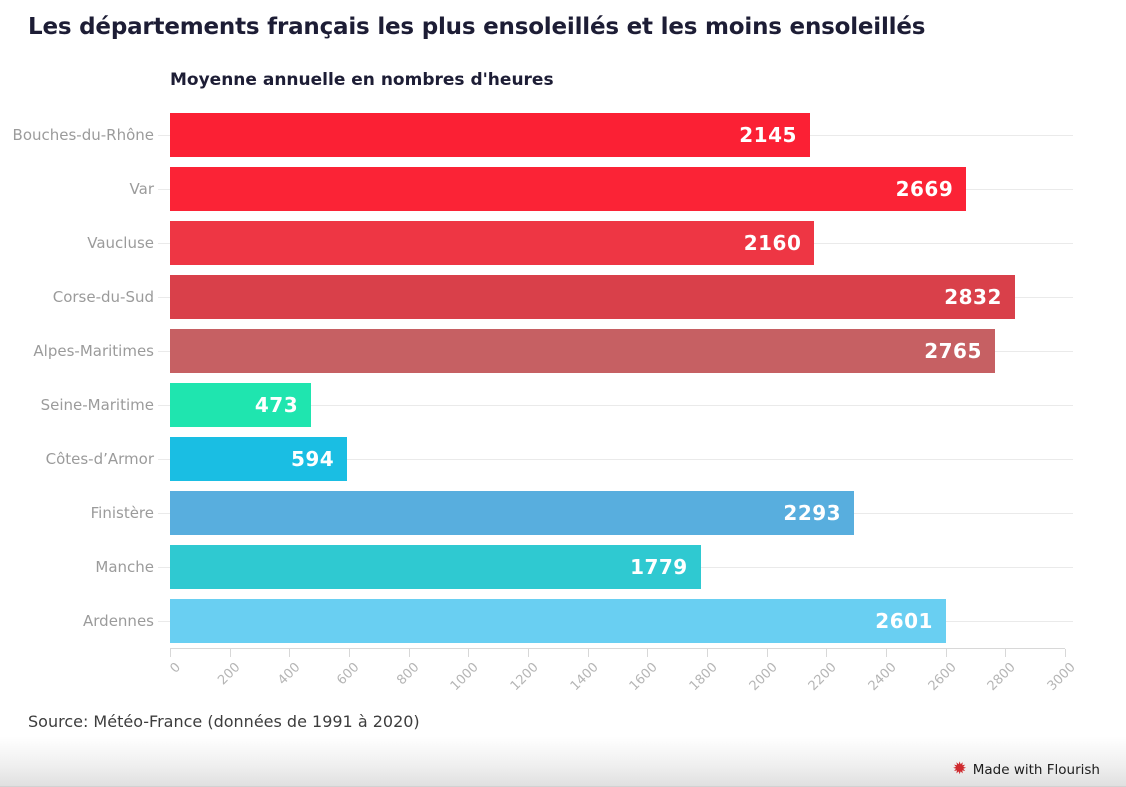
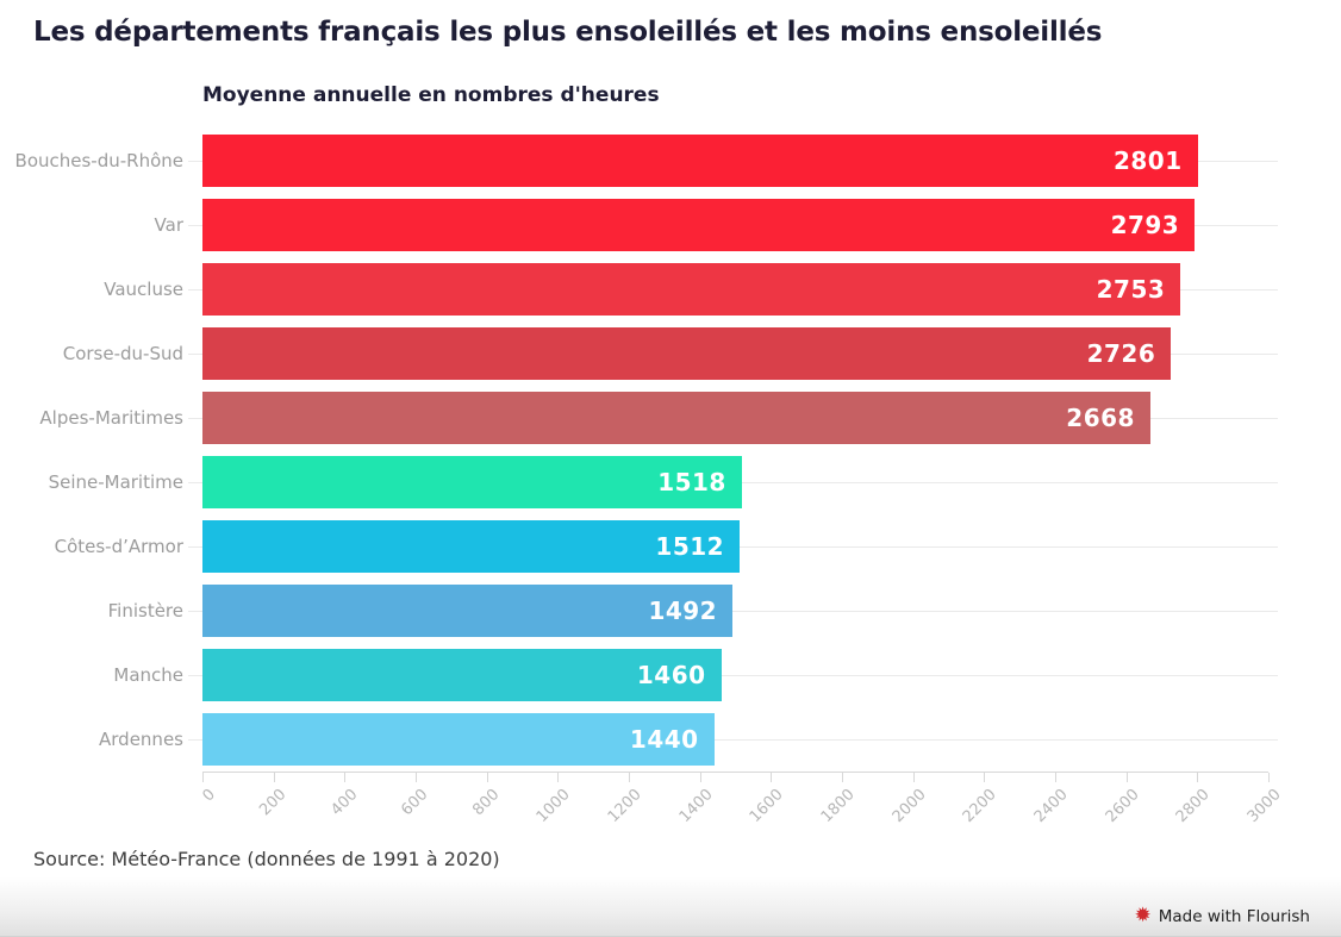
Bouches-du-Rhône: 2145 -> 2801
Var: 2669 -> 2793
Vaucluse: 2160 -> 2753
Corse-du-Sud: 2832 -> 2726
Alpes-Maritimes: 2765 -> 2668
Seine-Maritime: 473 -> 1518
Côtes-d’Armor: 594 -> 1512
Finistère: 2293 -> 1492
Manche: 1779 -> 1460
Ardennes: 2601 -> 1440
